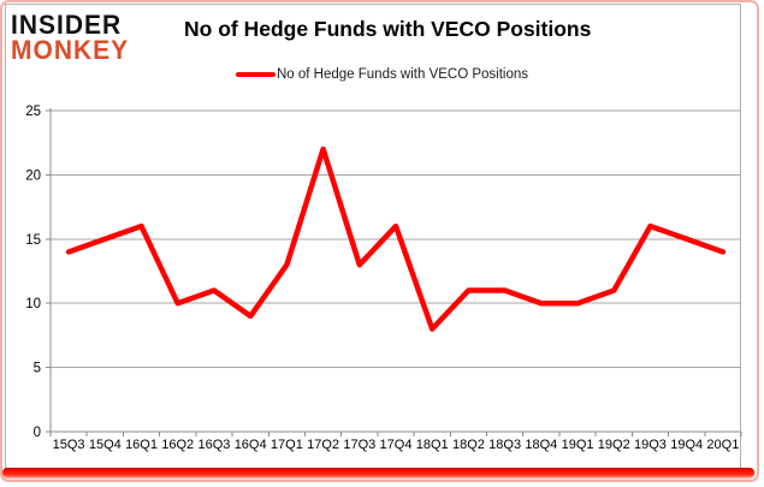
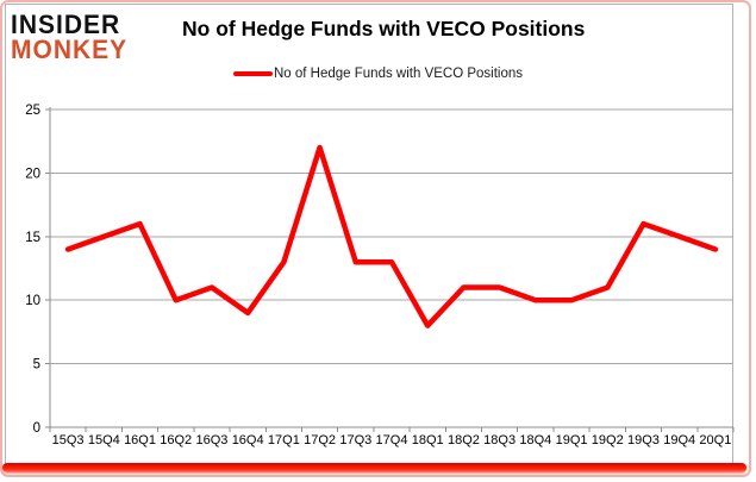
17Q4: 16 -> 13
